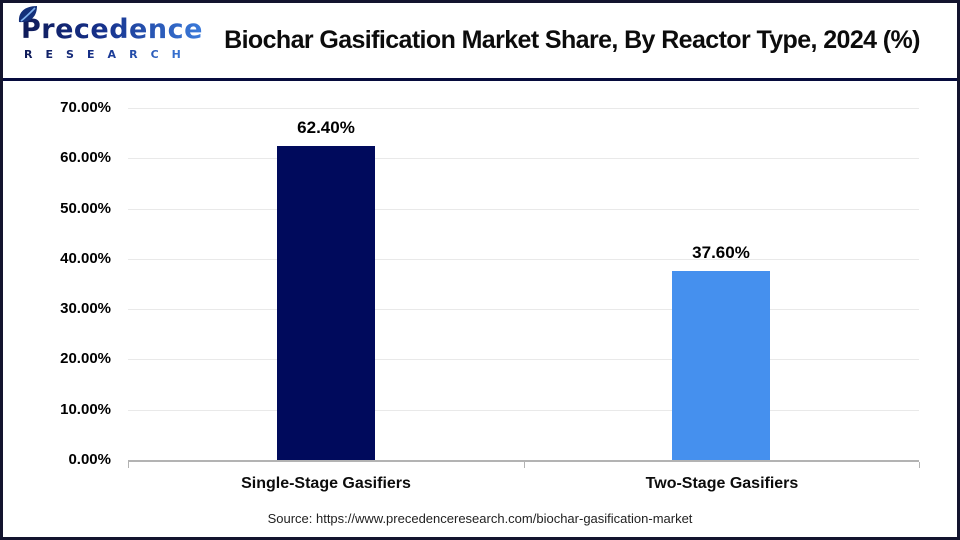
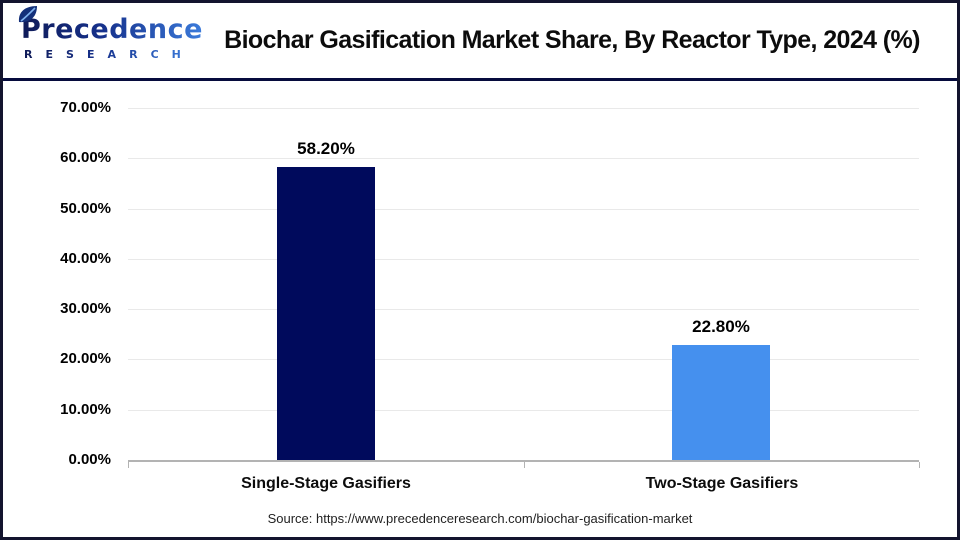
Single-Stage Gasifiers: 62.40% -> 58.20%
Two-Stage Gasifiers: 37.60% -> 22.80%
